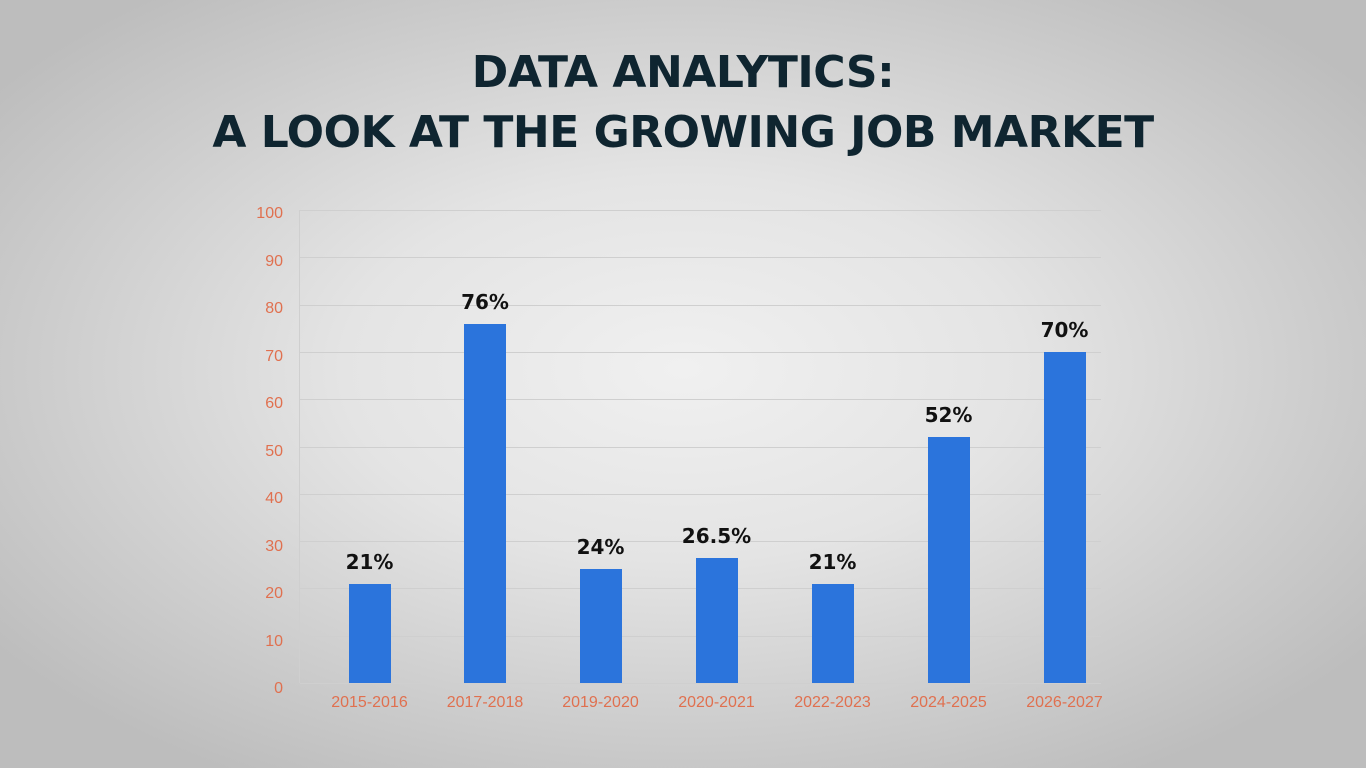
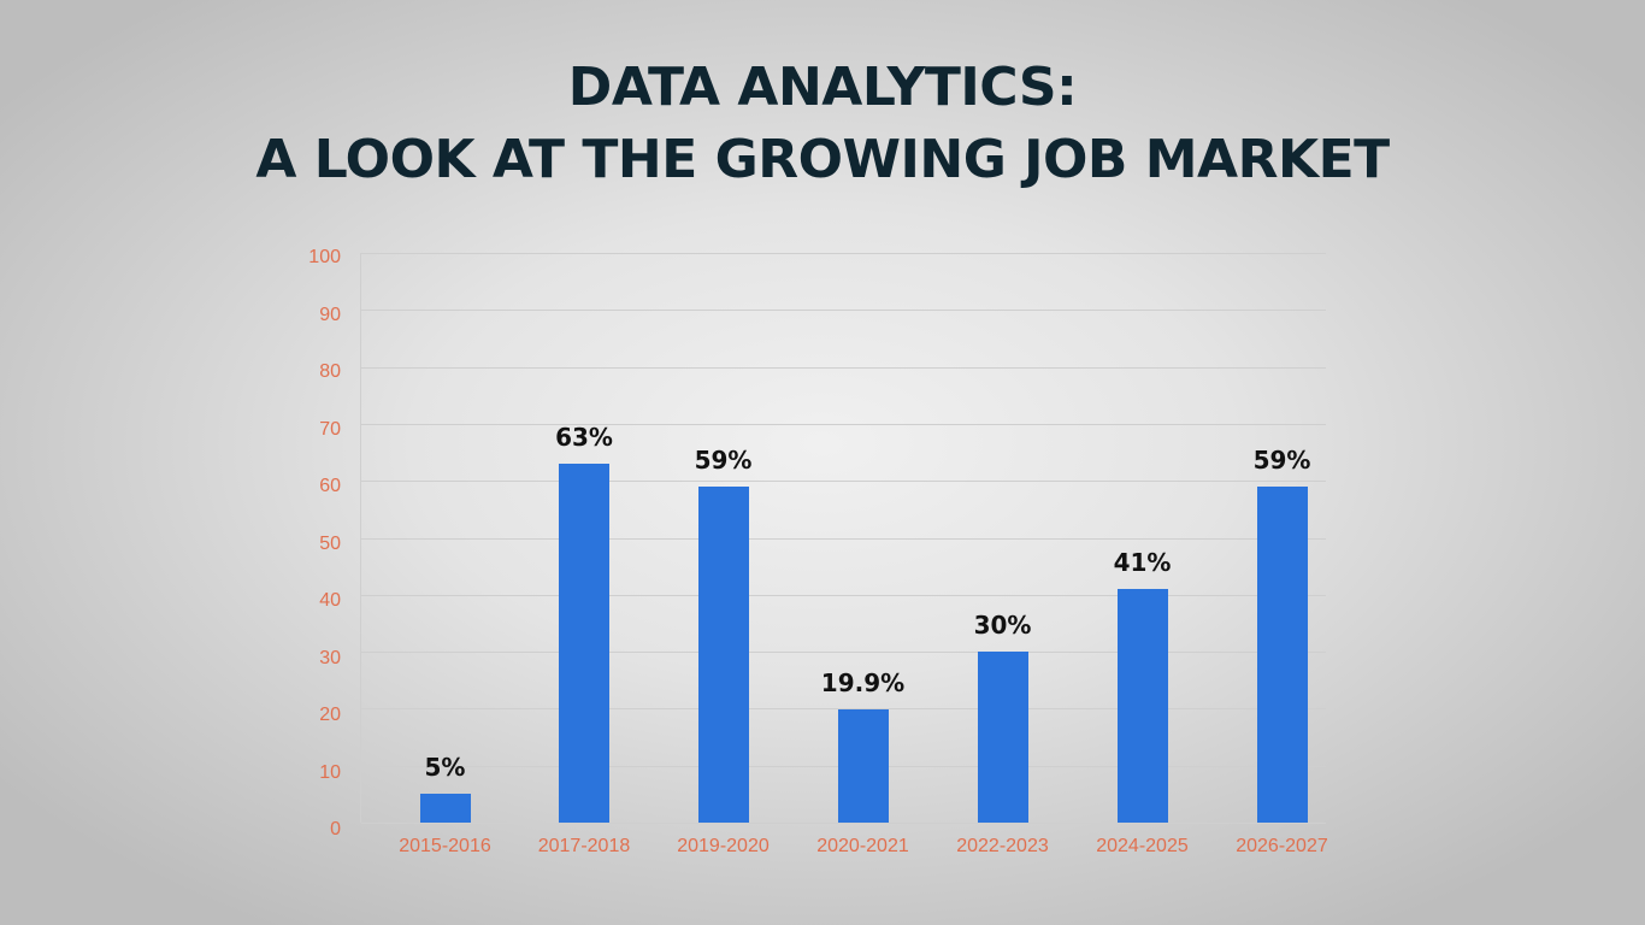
2015-2016: 21% -> 5%
2017-2018: 76% -> 63%
2019-2020: 24% -> 59%
2020-2021: 26.5% -> 19.9%
2022-2023: 21% -> 30%
2024-2025: 52% -> 41%
2026-2027: 70% -> 59%
